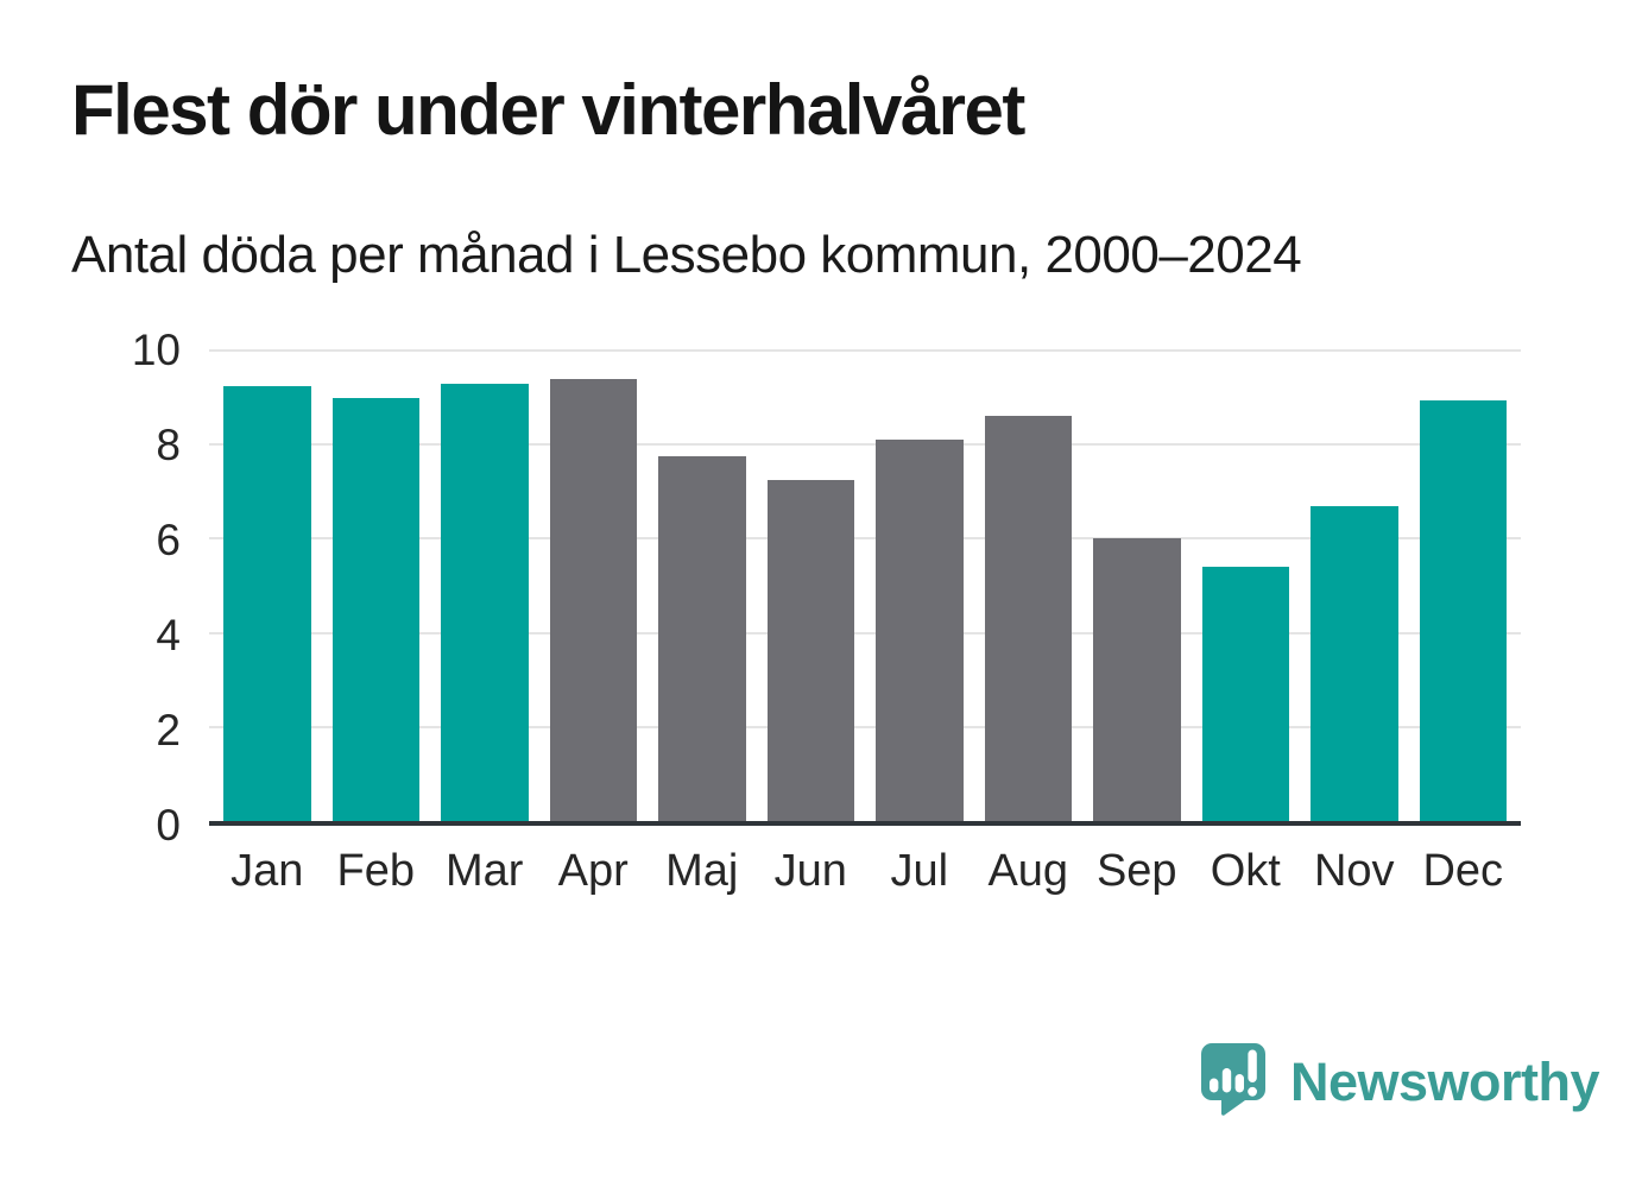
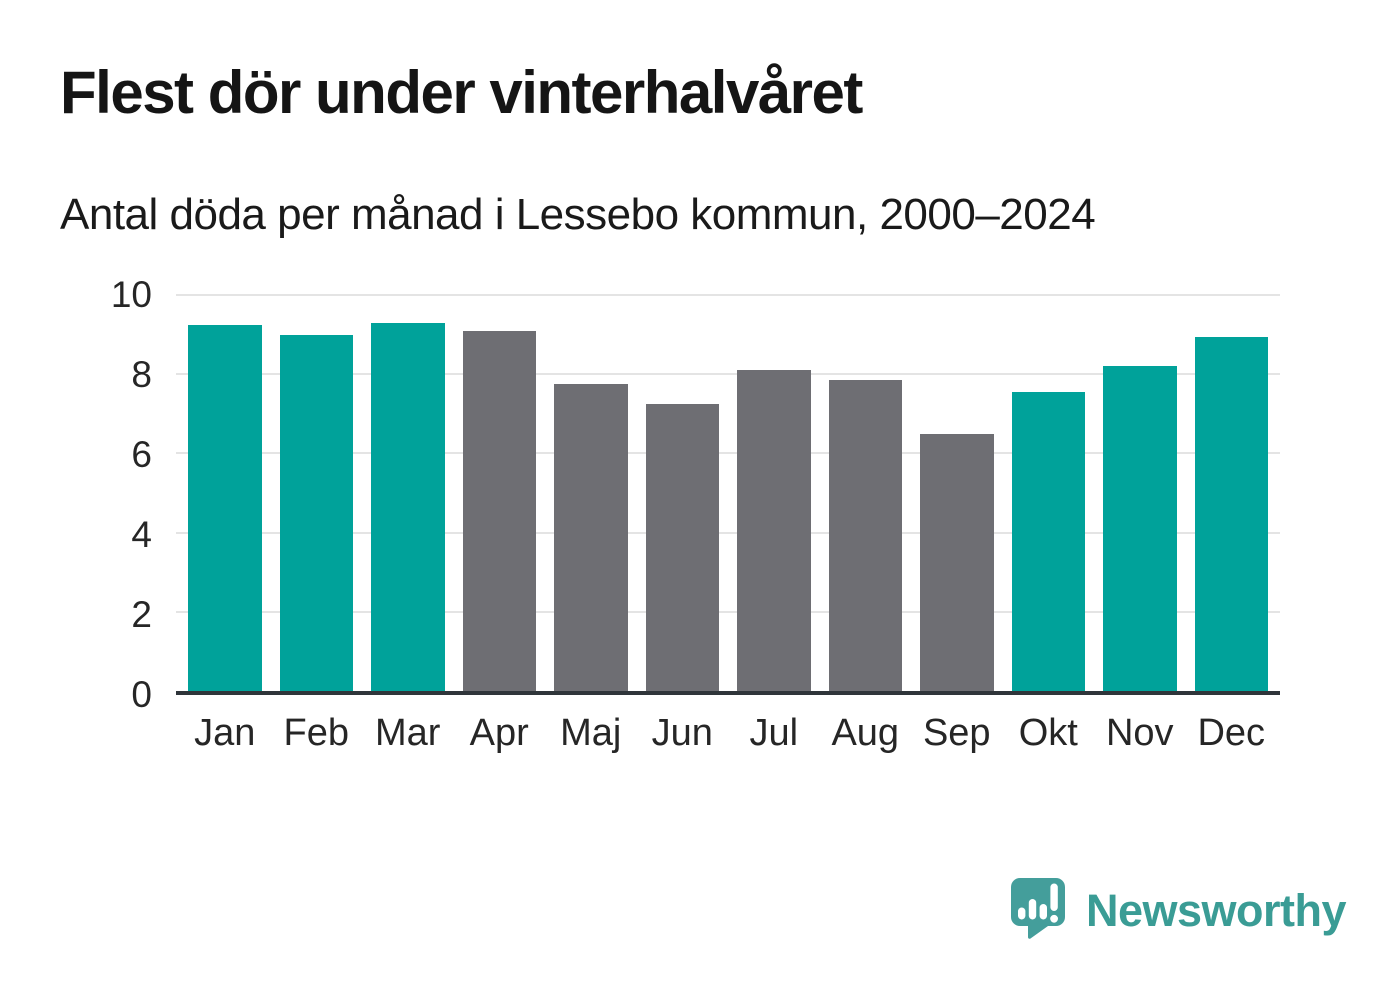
Apr: 9.4 -> 9.1
Aug: 8.6 -> 7.8
Sep: 6.0 -> 6.5
Okt: 5.4 -> 7.5
Nov: 6.7 -> 8.2
